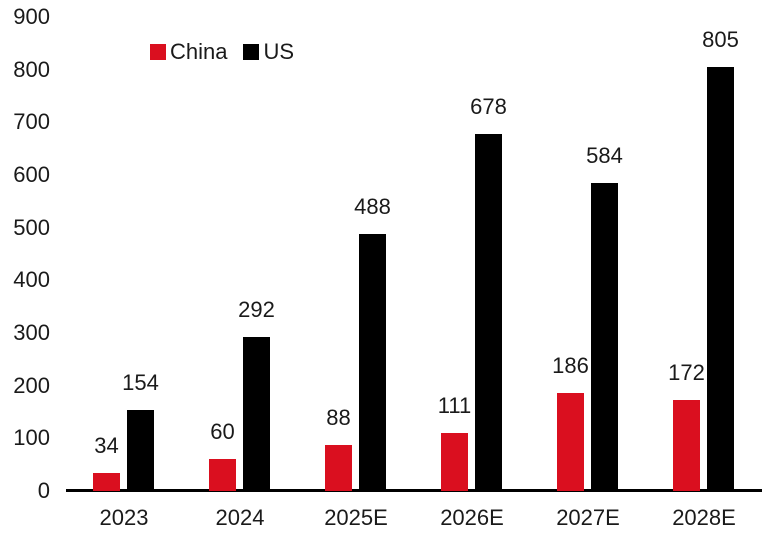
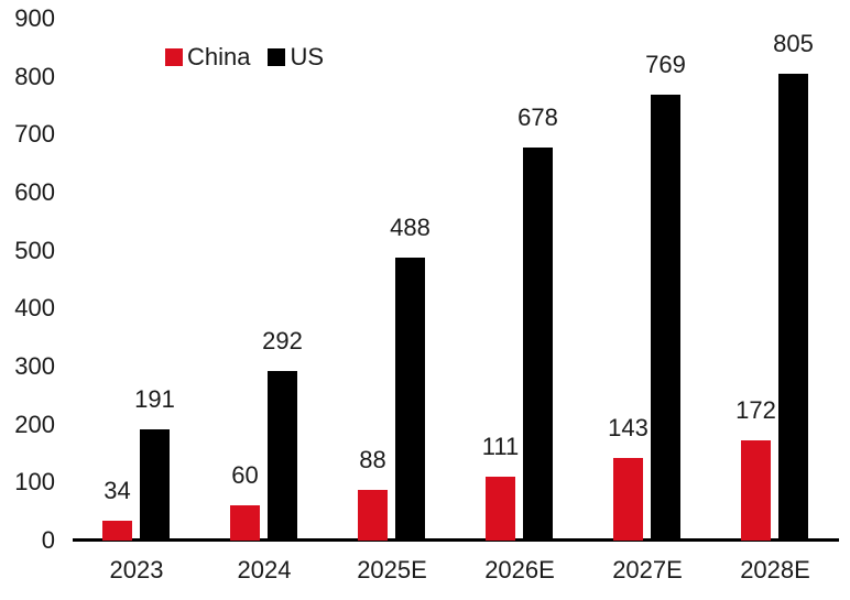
US/2023: 154 -> 191
China/2027E: 186 -> 143
US/2027E: 584 -> 769
